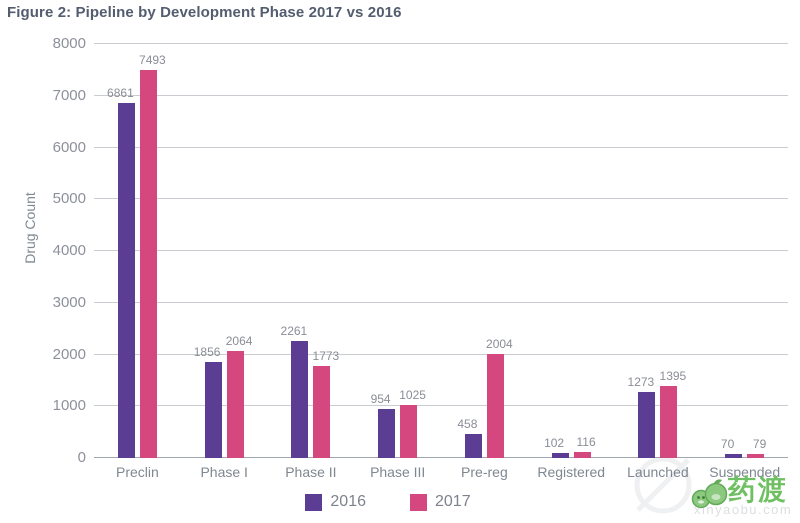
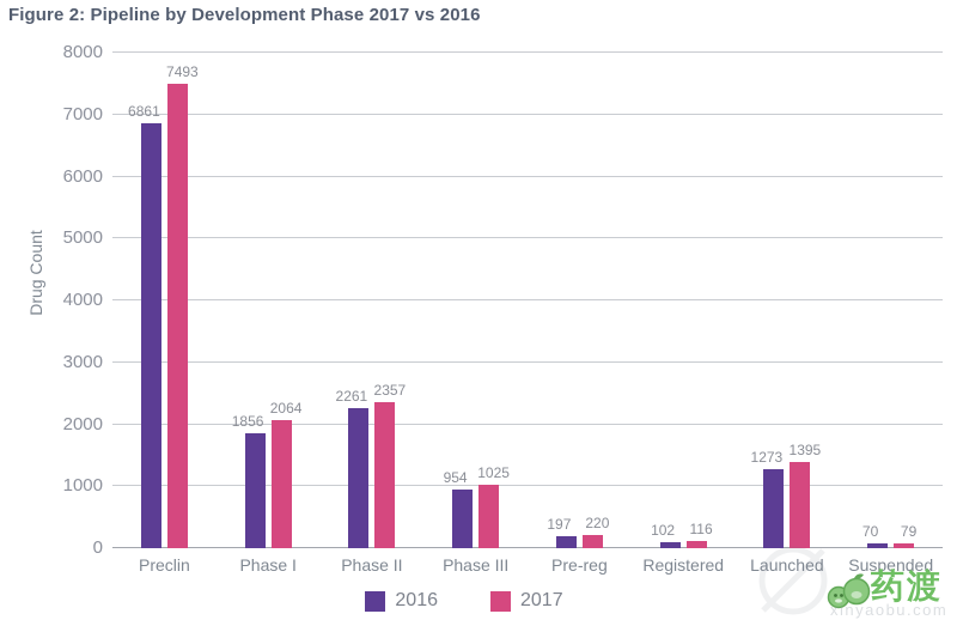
2017/Phase II: 1773 -> 2357
2016/Pre-reg: 458 -> 197
2017/Pre-reg: 2004 -> 220
